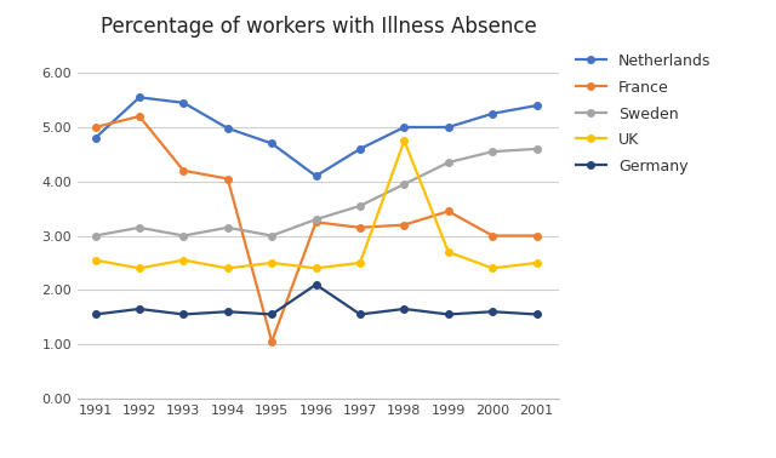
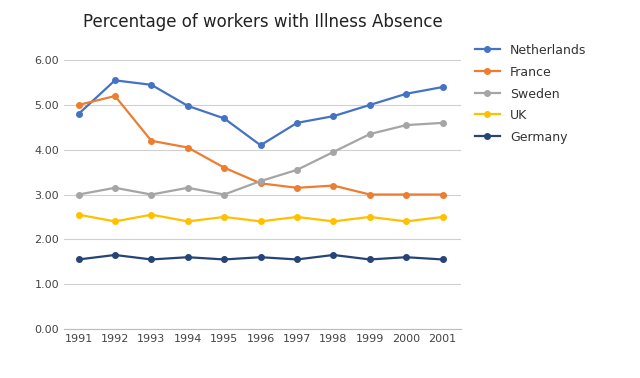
France/1995: 1.05 -> 3.60
Germany/1996: 2.10 -> 1.60
Netherlands/1998: 5.00 -> 4.75
UK/1998: 4.75 -> 2.40
France/1999: 3.45 -> 3.00
UK/1999: 2.70 -> 2.50
